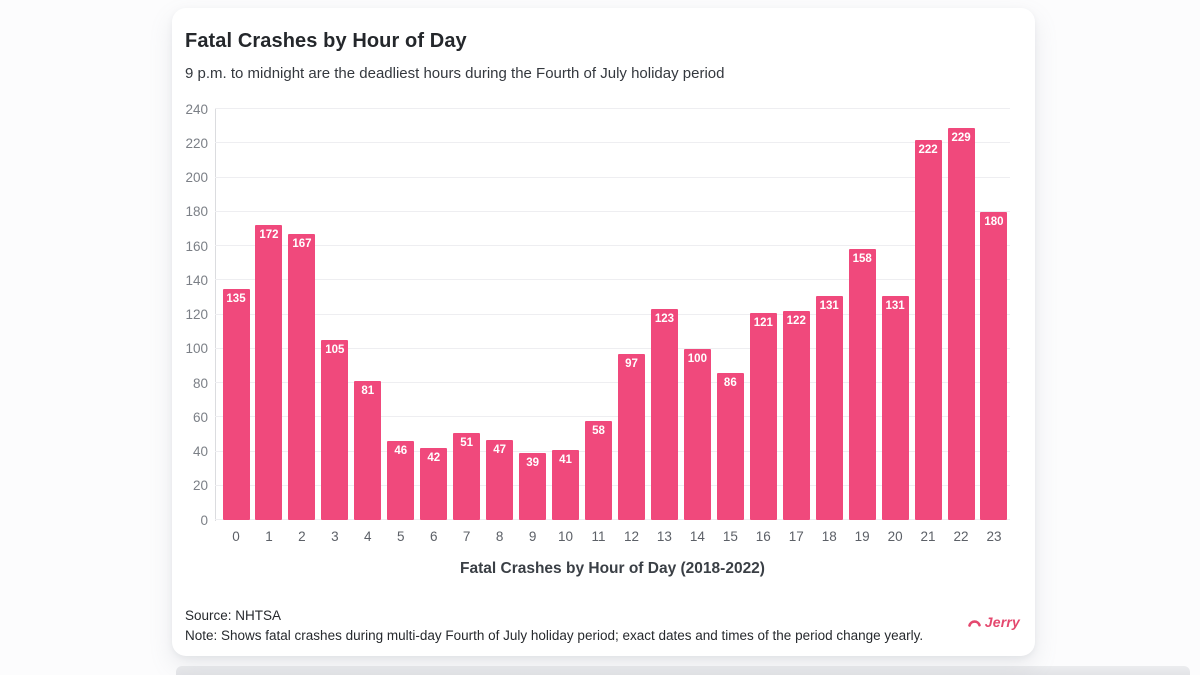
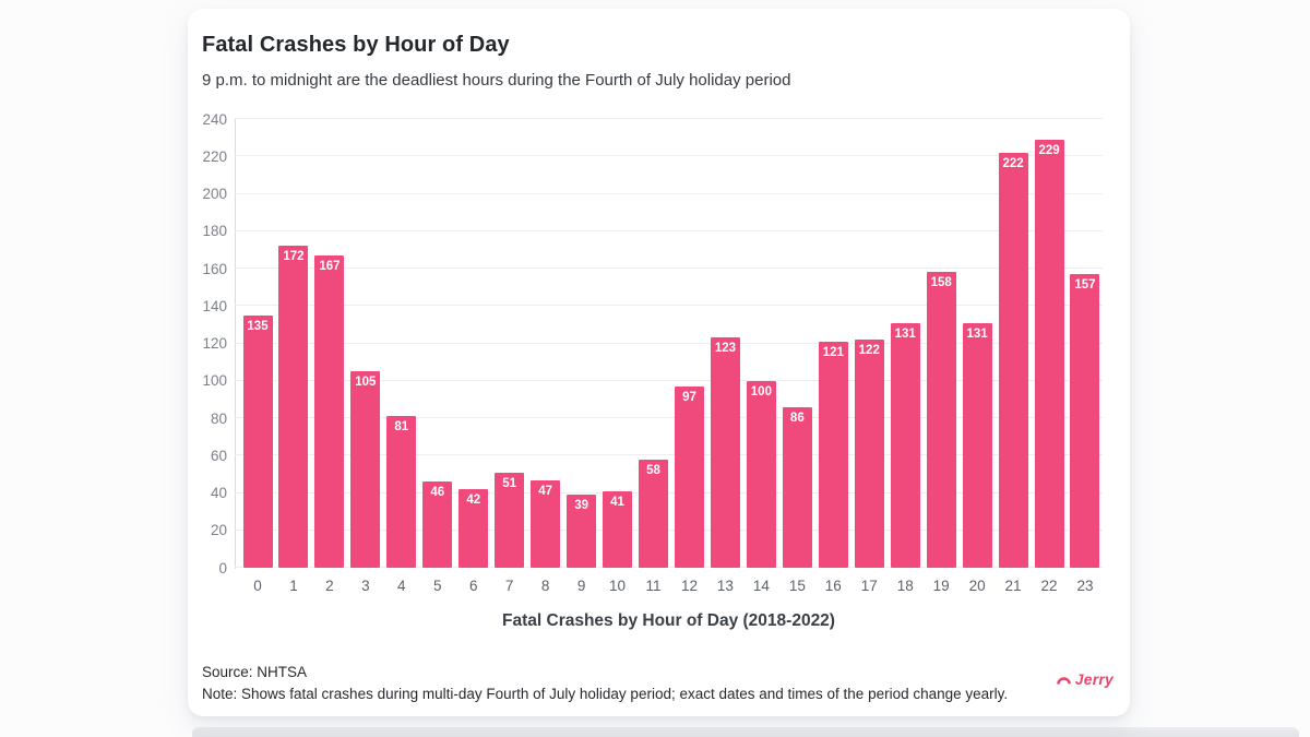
23: 180 -> 157
